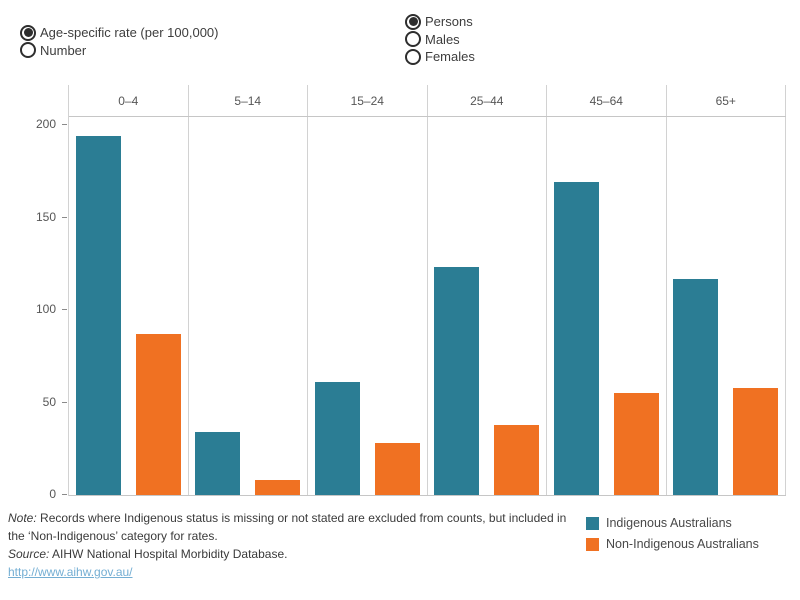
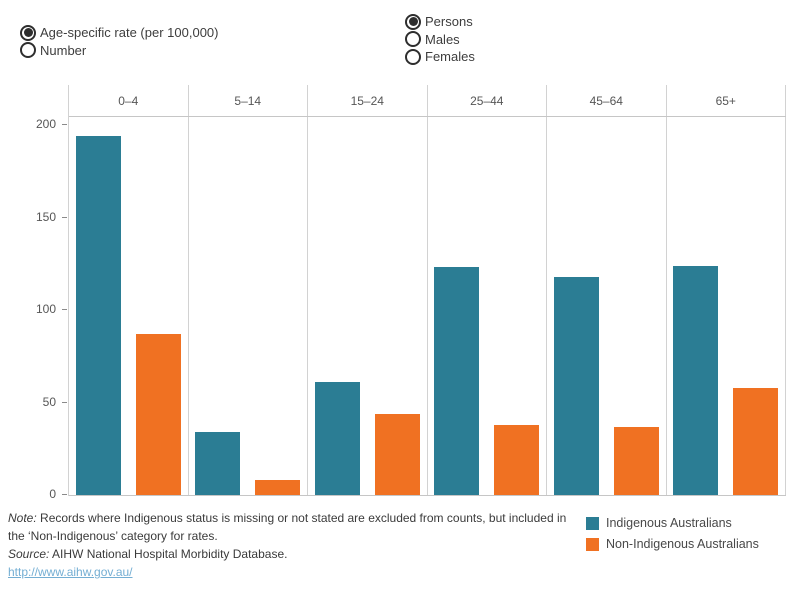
Non-Indigenous Australians/15–24: 28 -> 44
Indigenous Australians/45–64: 169 -> 118
Non-Indigenous Australians/45–64: 55 -> 37
Indigenous Australians/65+: 117 -> 124
